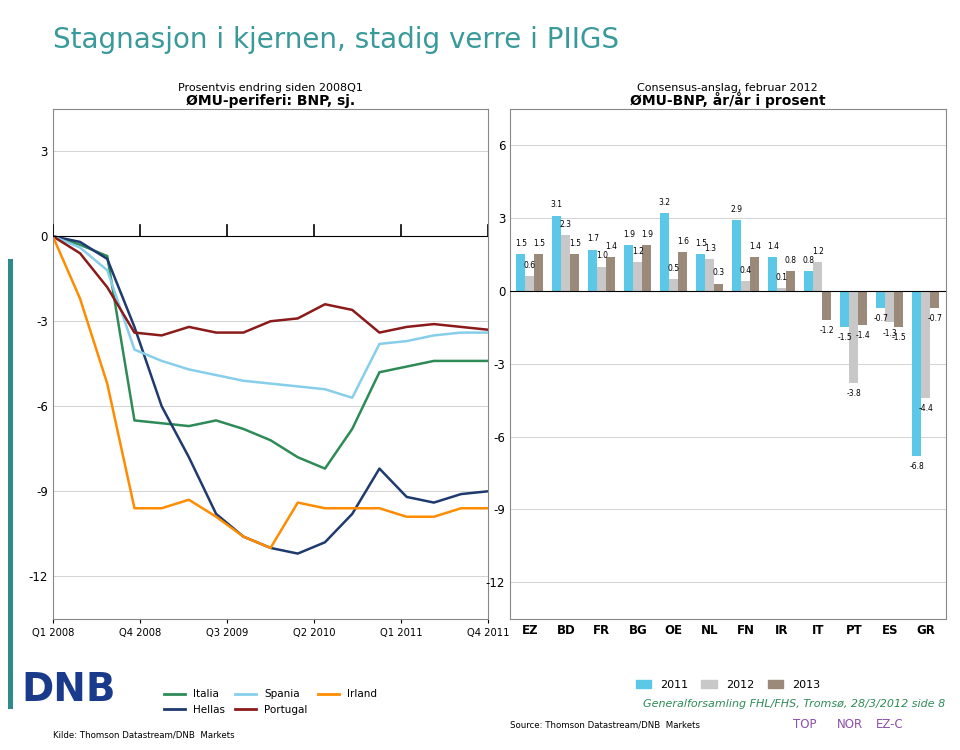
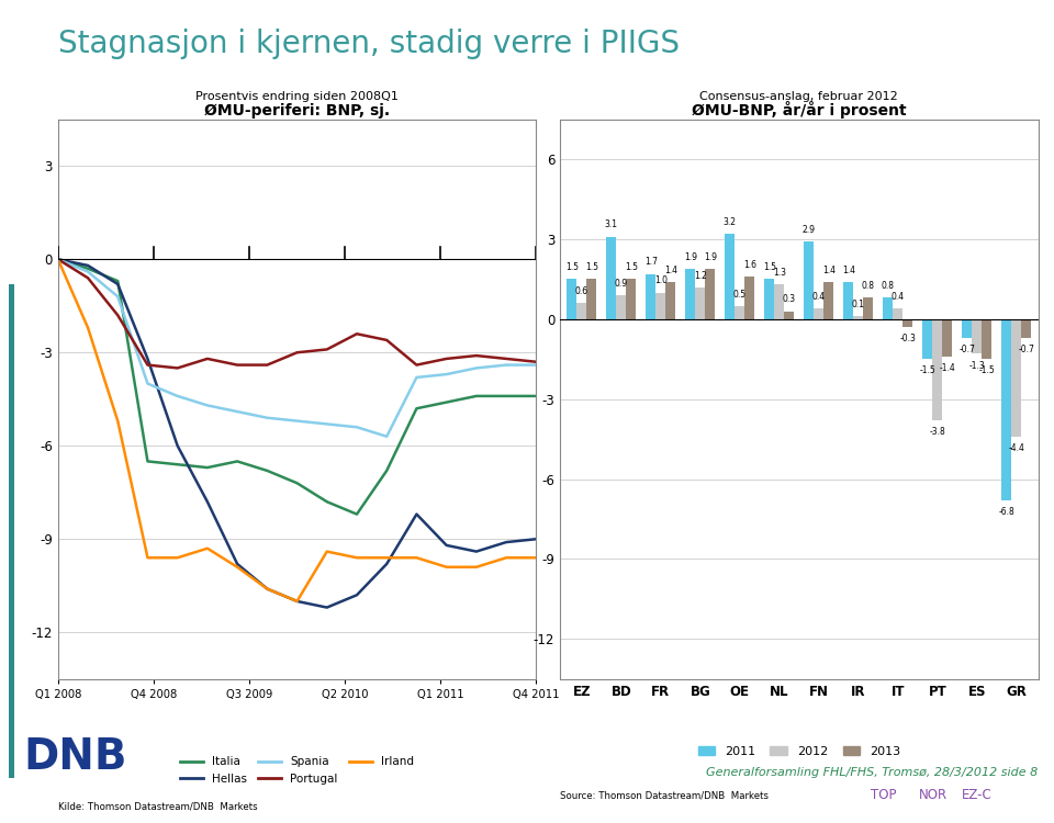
ØMU-BNP, år/år i prosent/2012/BD: 2.3 -> 0.9
ØMU-BNP, år/år i prosent/2012/IT: 1.2 -> 0.4
ØMU-BNP, år/år i prosent/2013/IT: -1.2 -> -0.3
